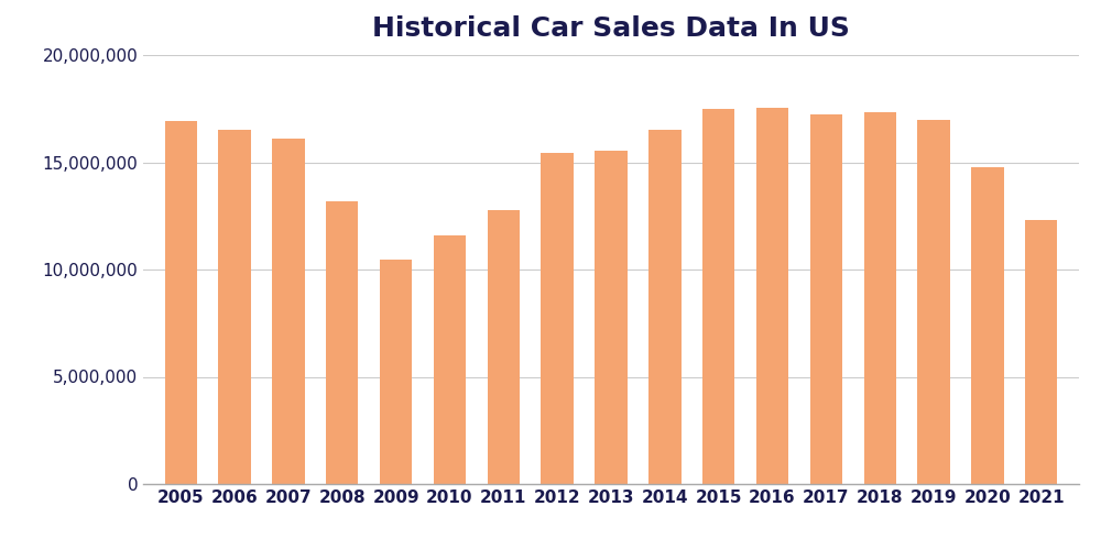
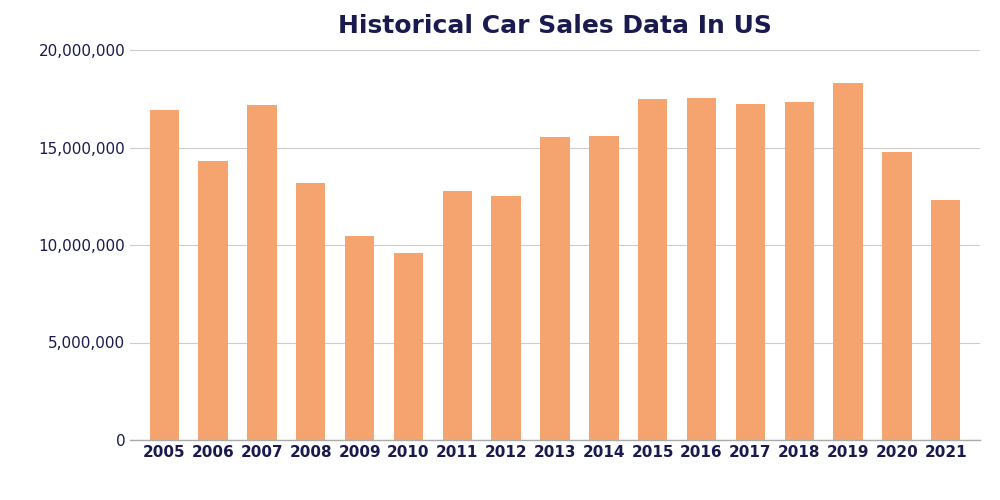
2006: 16,500,000 -> 14,300,000
2007: 16,100,000 -> 17,200,000
2010: 11,600,000 -> 9,600,000
2012: 15,400,000 -> 12,500,000
2014: 16,500,000 -> 15,600,000
2019: 17,000,000 -> 18,300,000
